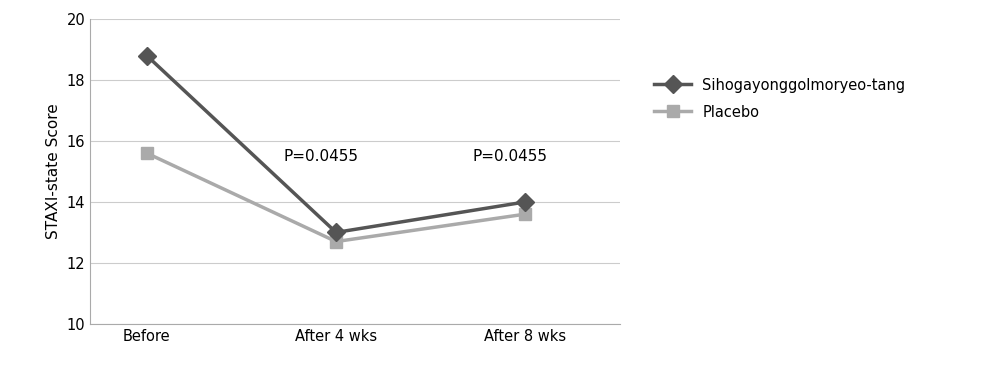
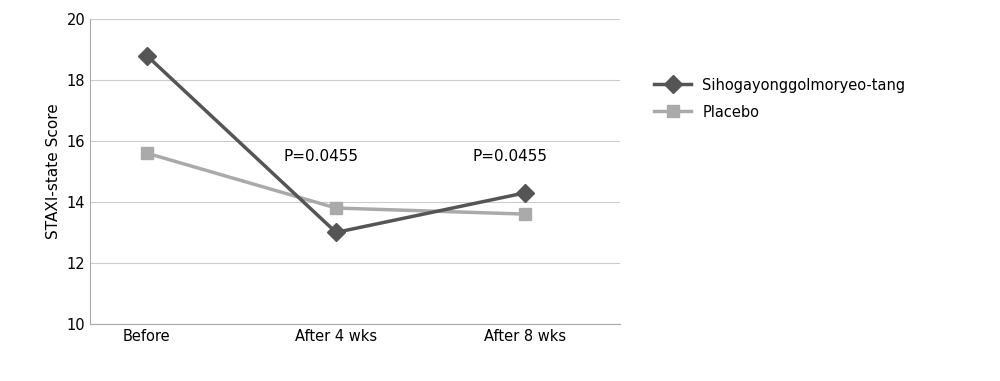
Placebo/After 4 wks: 12.7 -> 13.8
Sihogayonggolmoryeo-tang/After 8 wks: 14.0 -> 14.3
